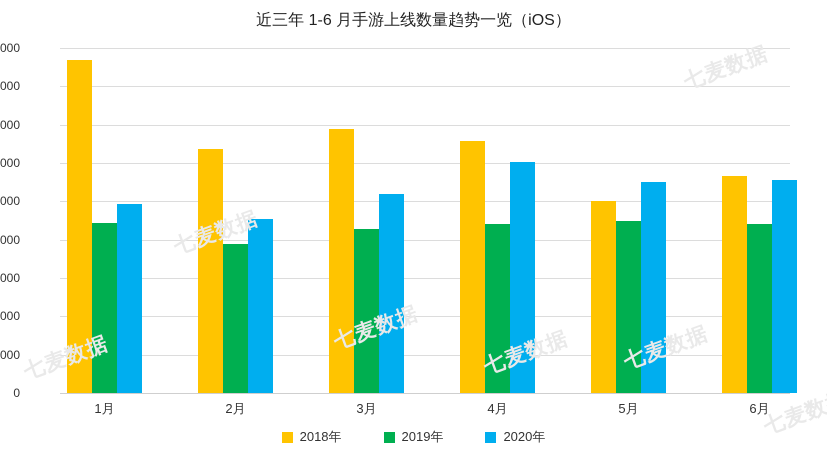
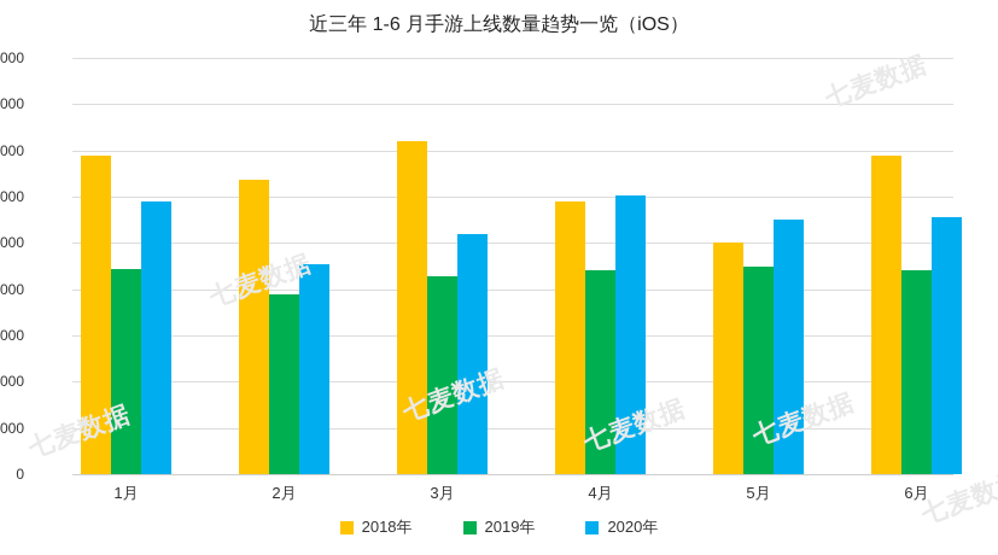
2018年/1月: 8700 -> 6900
2020年/1月: 4900 -> 5900
2018年/3月: 6900 -> 7200
2018年/4月: 6600 -> 5900
2018年/6月: 5700 -> 6900
